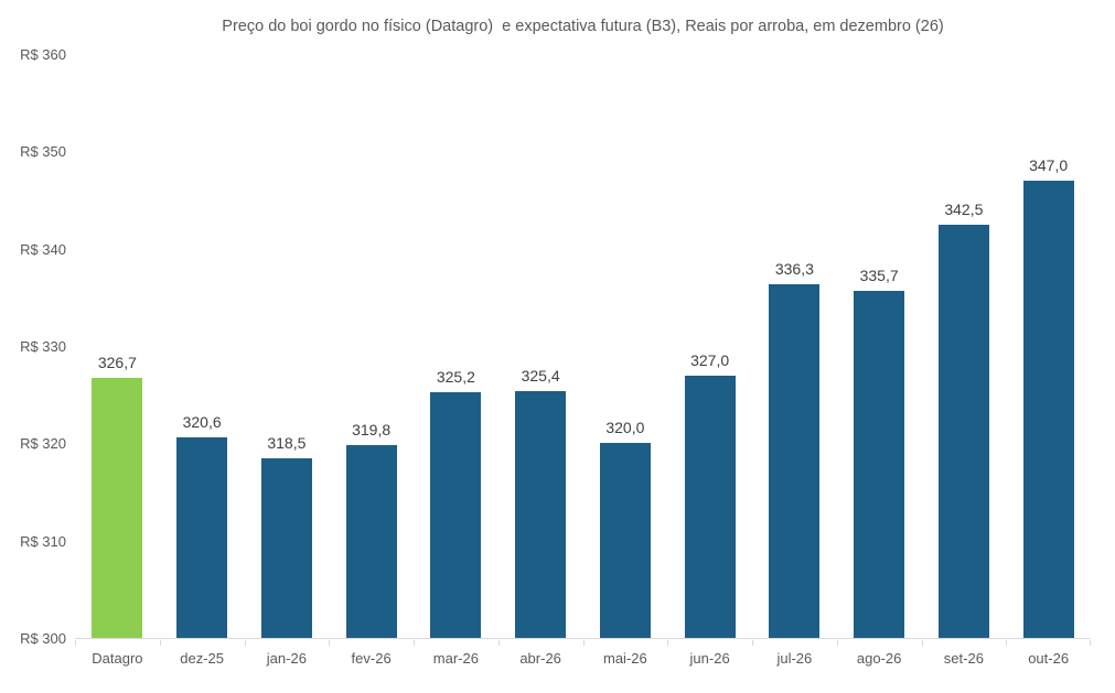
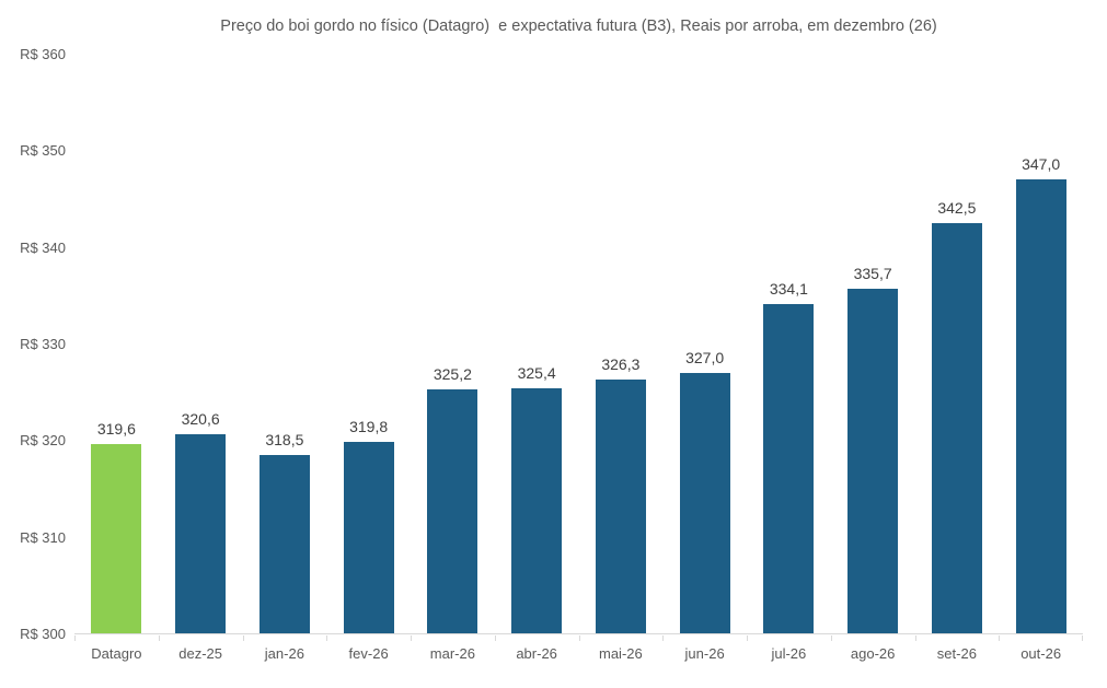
Datagro: 326,7 -> 319,6
mai-26: 320,0 -> 326,3
jul-26: 336,3 -> 334,1
